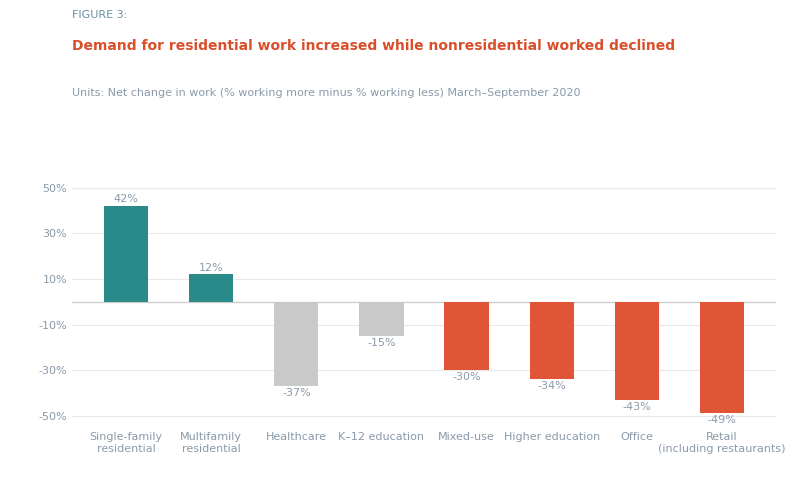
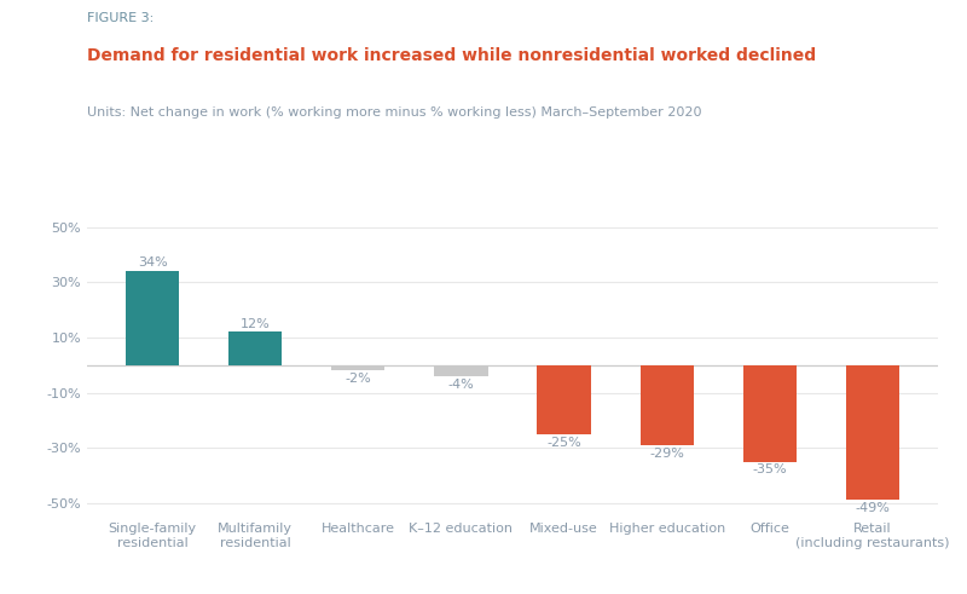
Single-family residential: 42% -> 34%
Healthcare: -37% -> -2%
K–12 education: -15% -> -4%
Mixed-use: -30% -> -25%
Higher education: -34% -> -29%
Office: -43% -> -35%
